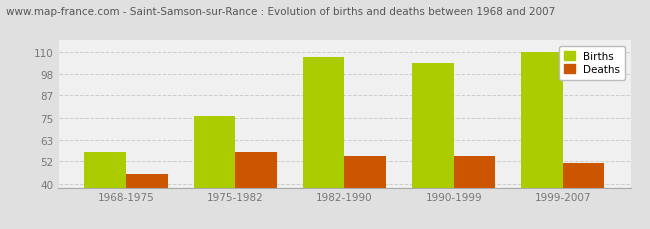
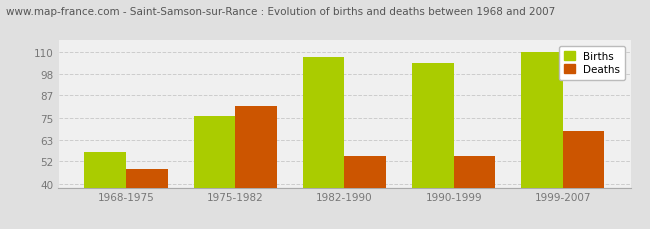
Deaths/1968-1975: 45 -> 48
Deaths/1975-1982: 57 -> 81
Deaths/1999-2007: 51 -> 68
